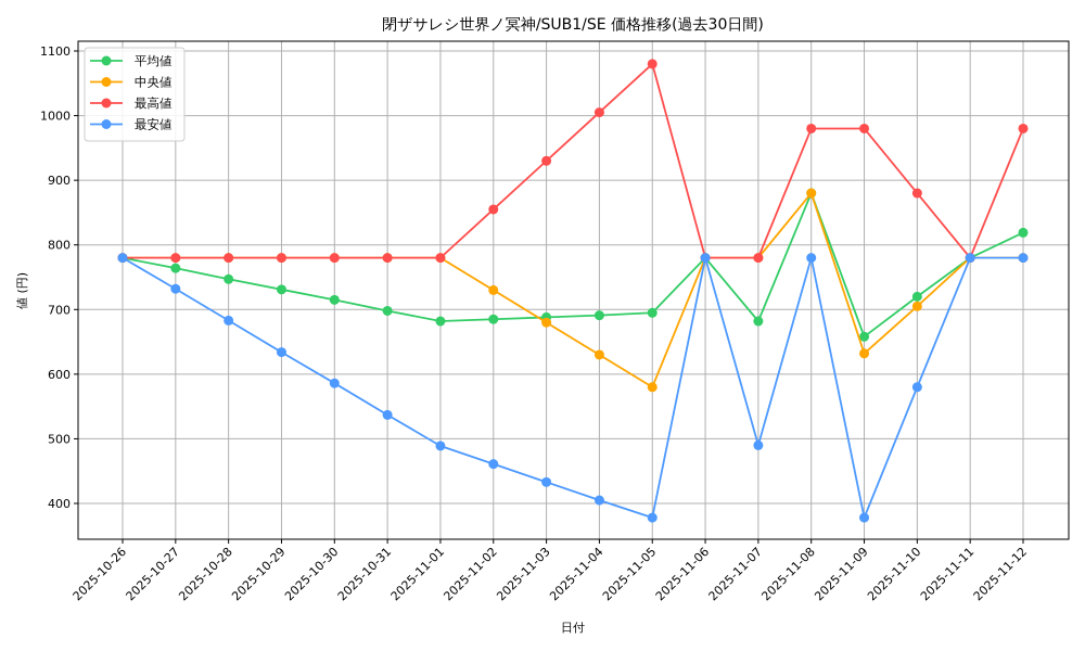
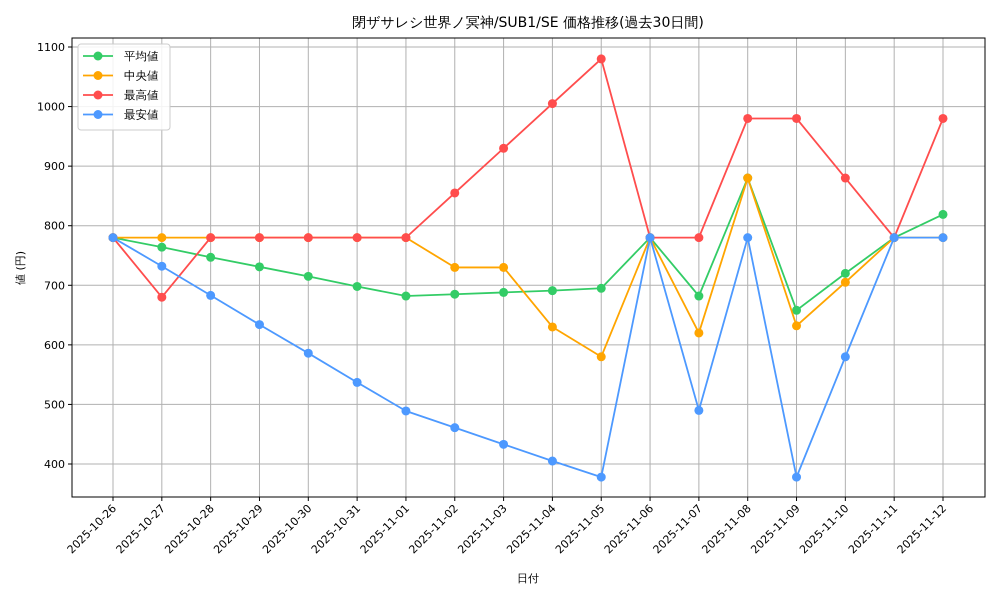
最高値/2025-10-27: 780 -> 680
中央値/2025-11-03: 680 -> 730
中央値/2025-11-07: 780 -> 620
